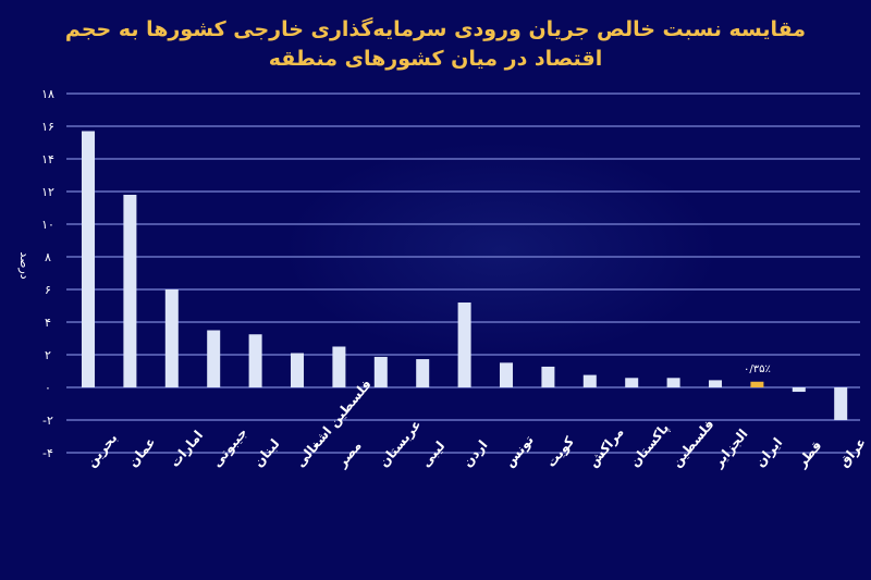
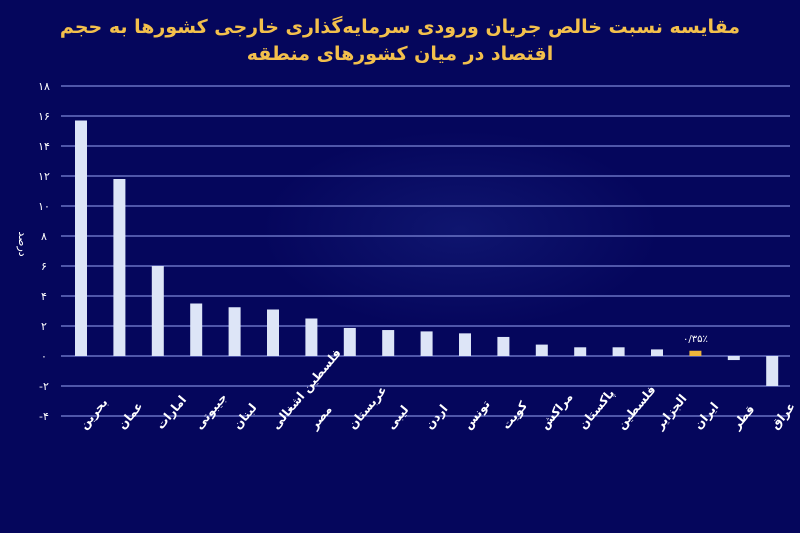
فلسطین اشغالی: 2.1 -> 3.1
اردن: 5.2 -> 1.6
